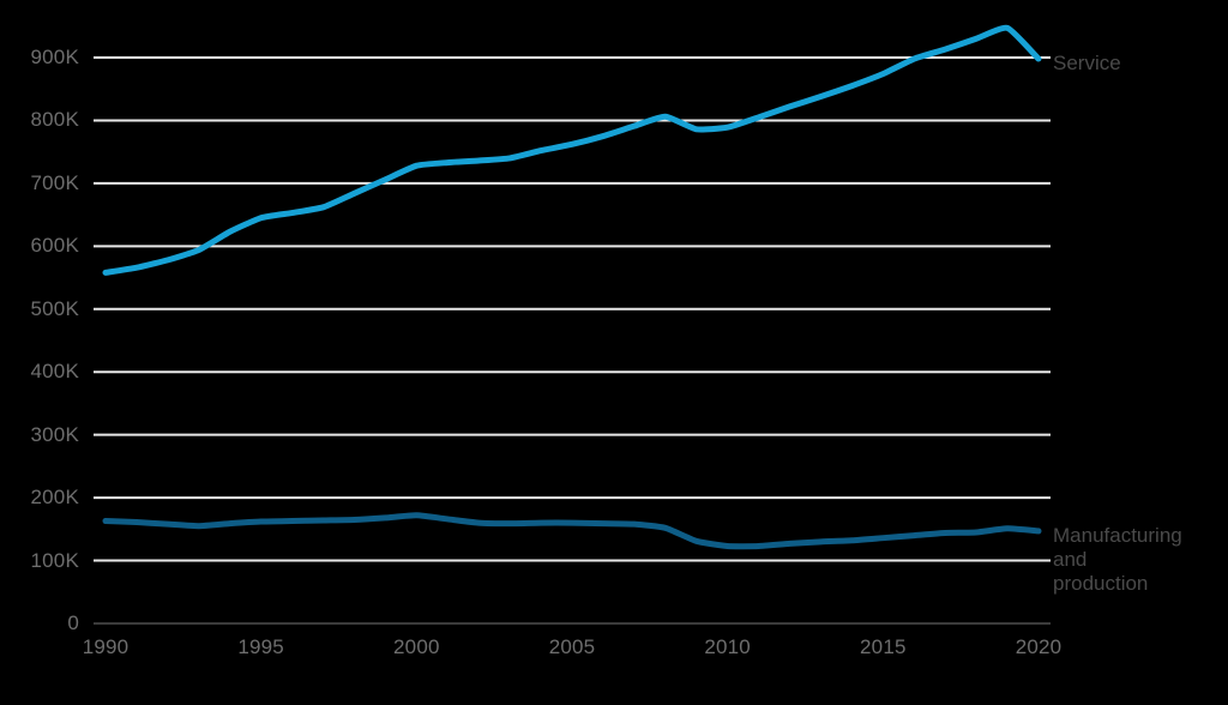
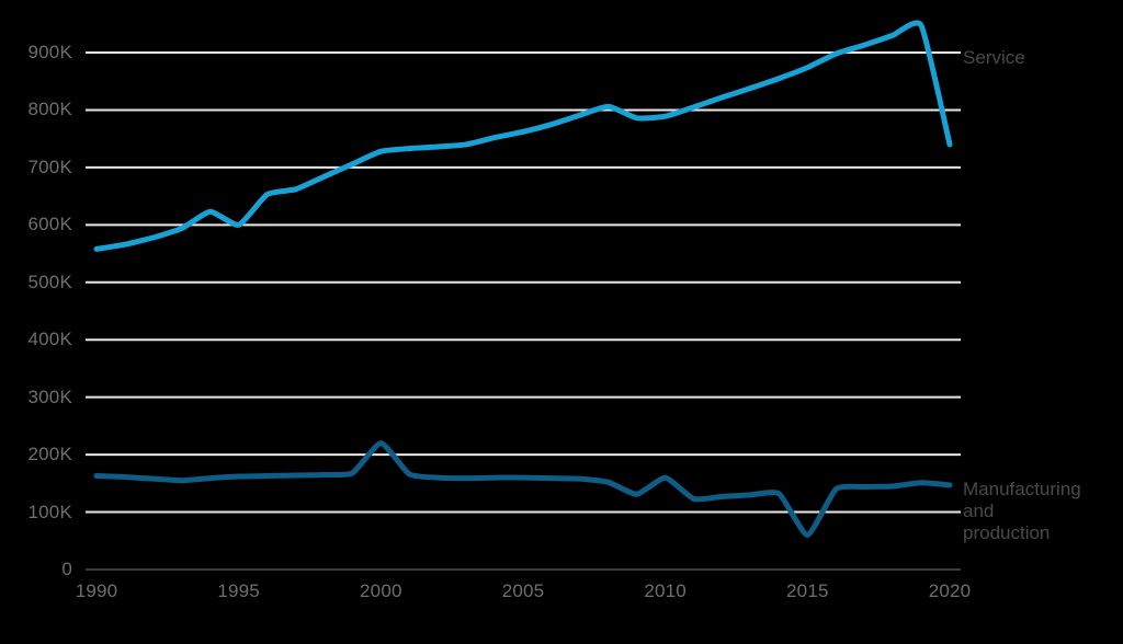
Service/1995: 640K -> 600K
Manufacturing and production/2000: 170K -> 220K
Manufacturing and production/2010: 120K -> 160K
Manufacturing and production/2015: 140K -> 60K
Service/2020: 900K -> 740K
